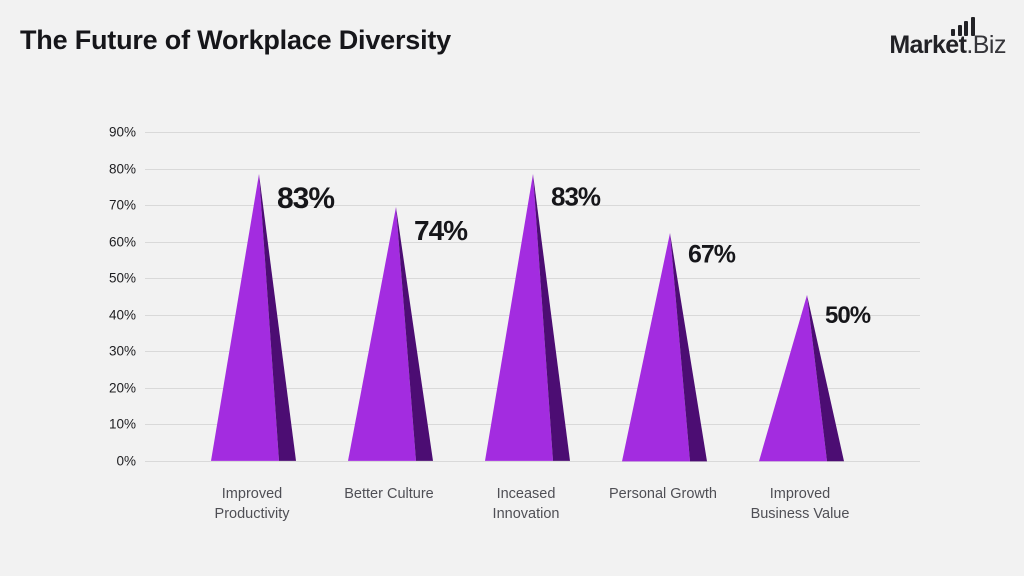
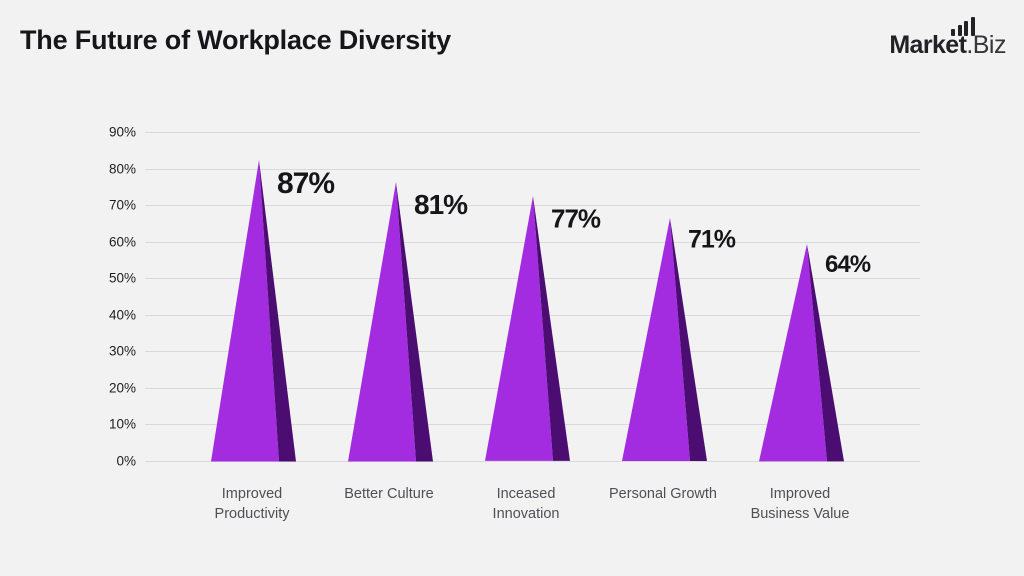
Improved Productivity: 83% -> 87%
Better Culture: 74% -> 81%
Inceased Innovation: 83% -> 77%
Personal Growth: 67% -> 71%
Improved Business Value: 50% -> 64%
